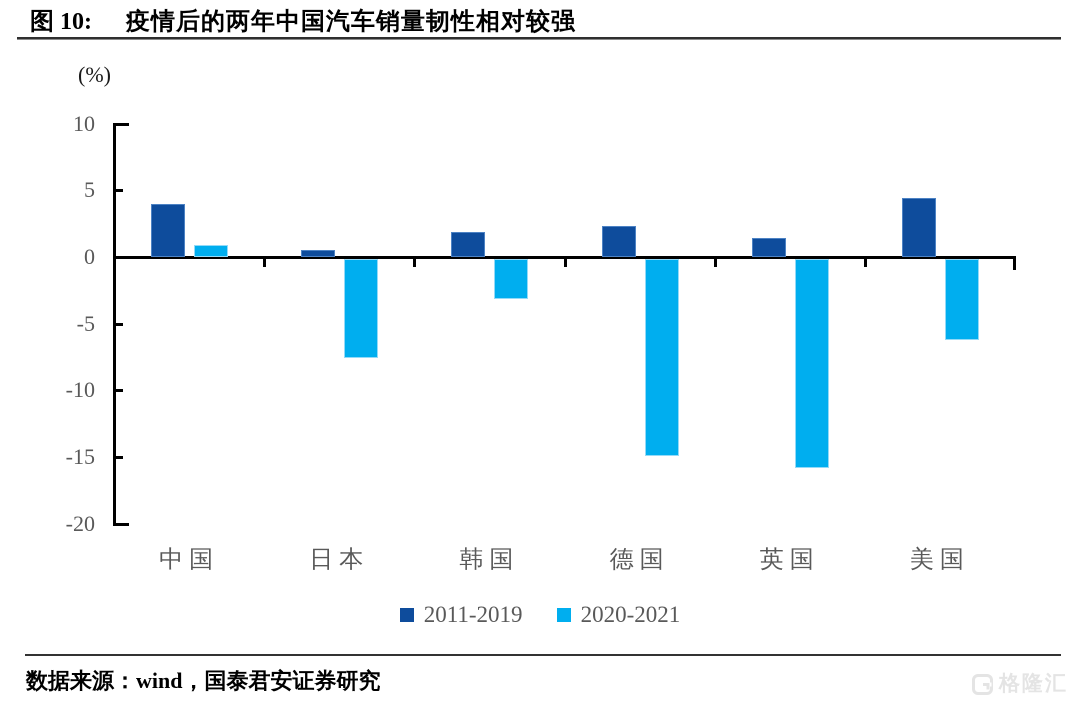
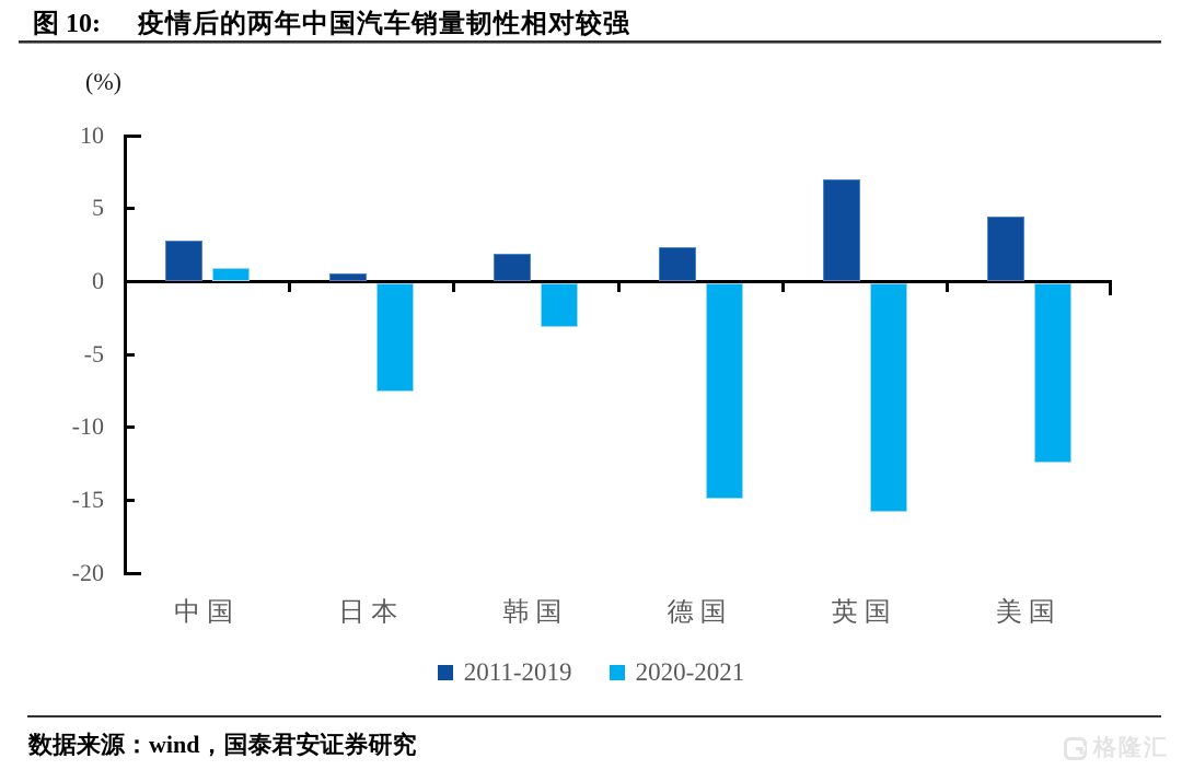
2011-2019/中国: 4.0 -> 2.8
2011-2019/英国: 1.4 -> 7.0
2020-2021/美国: -6.1 -> -12.3
